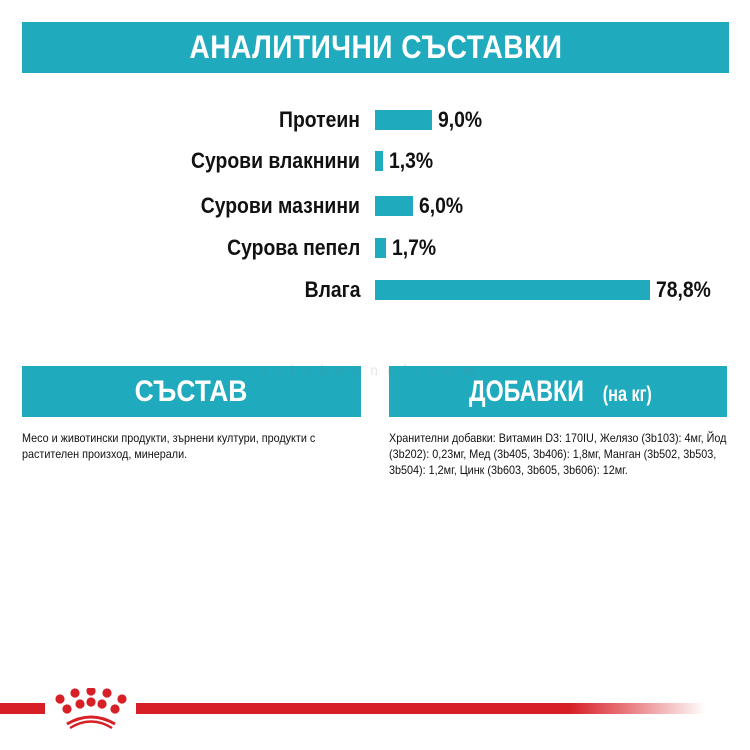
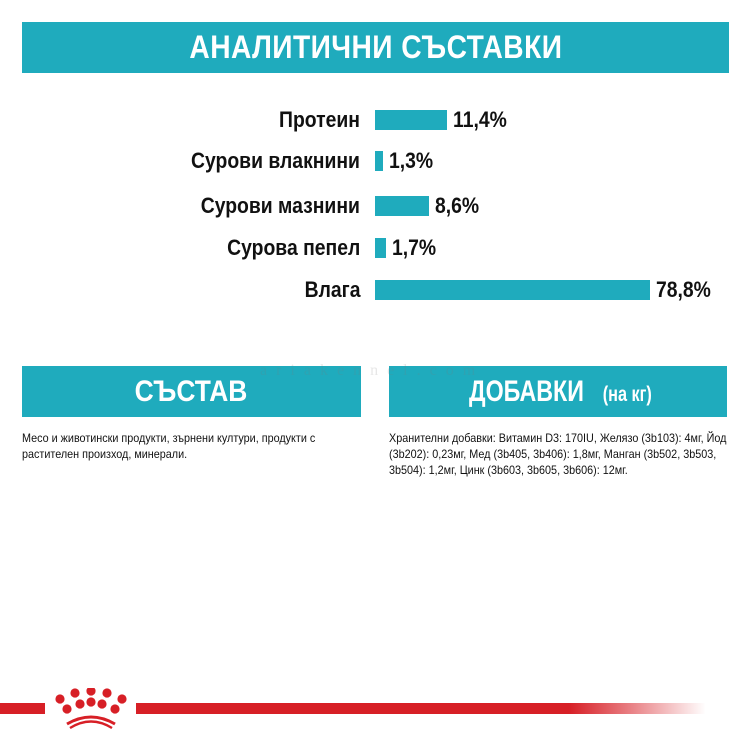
Протеин: 9,0% -> 11,4%
Сурови мазнини: 6,0% -> 8,6%
